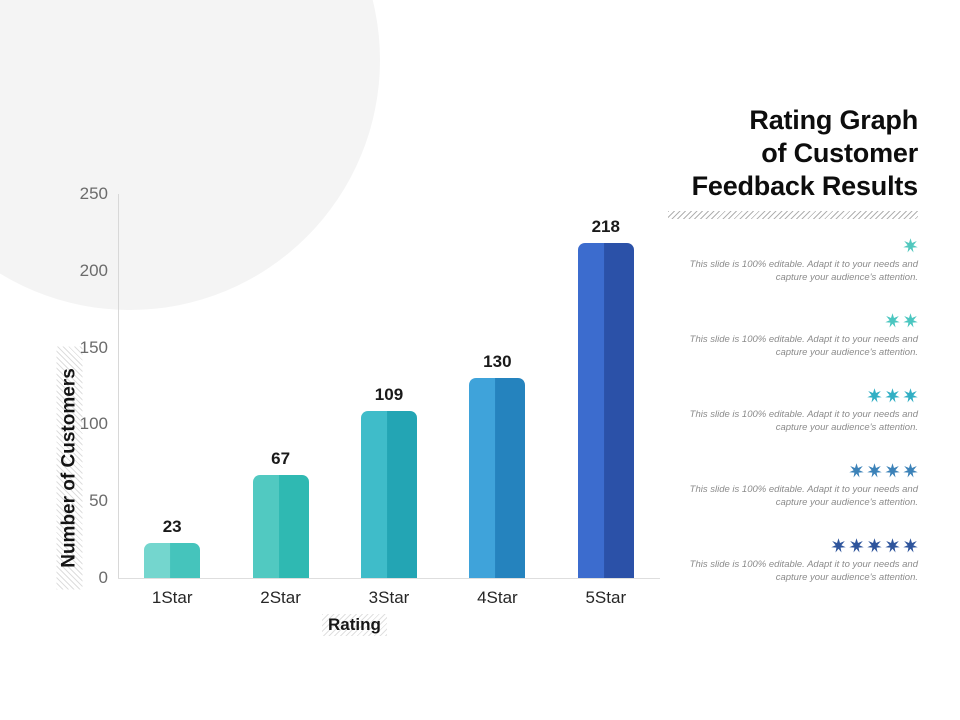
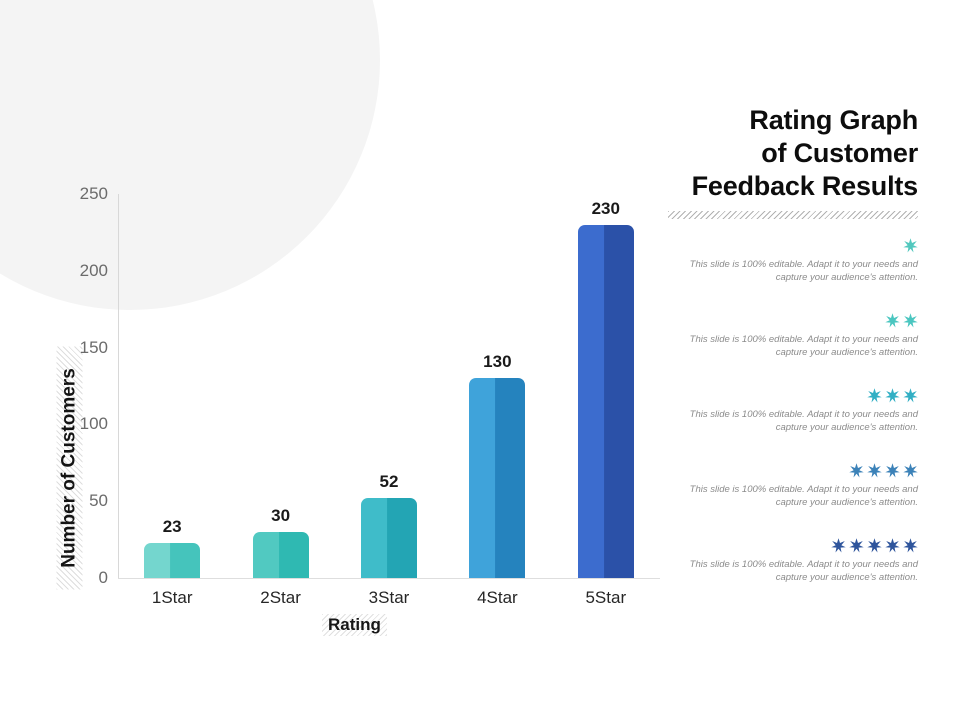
2Star: 67 -> 30
3Star: 109 -> 52
5Star: 218 -> 230
